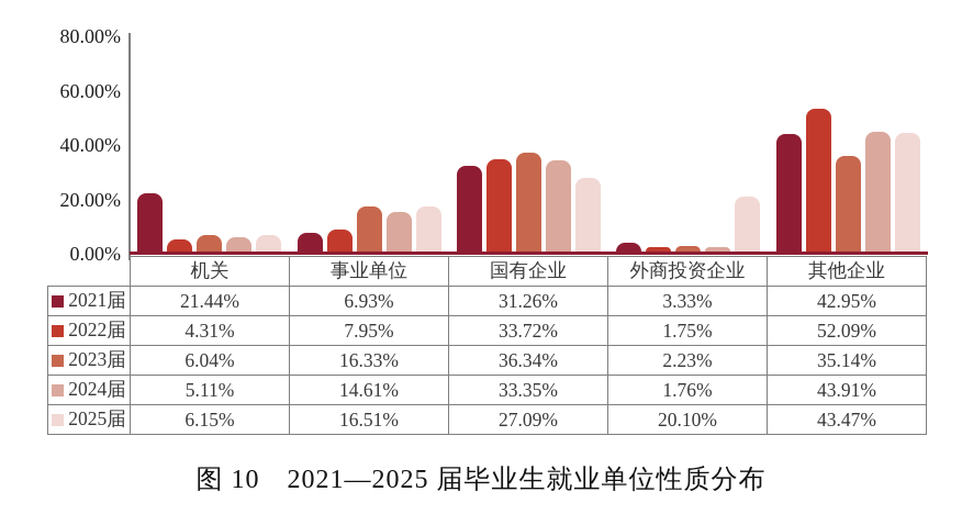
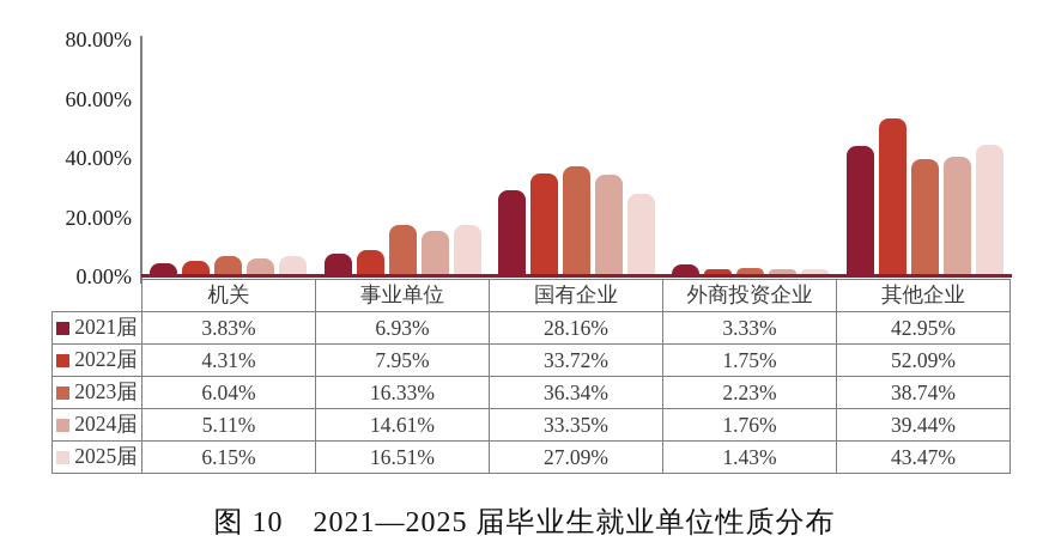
2021届/机关: 21.44% -> 3.83%
2021届/国有企业: 31.26% -> 28.16%
2025届/外商投资企业: 20.10% -> 1.43%
2023届/其他企业: 35.14% -> 38.74%
2024届/其他企业: 43.91% -> 39.44%
